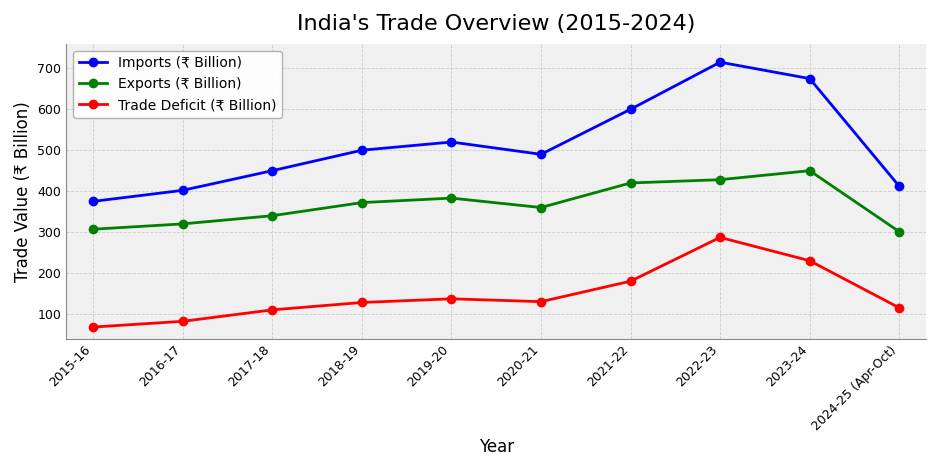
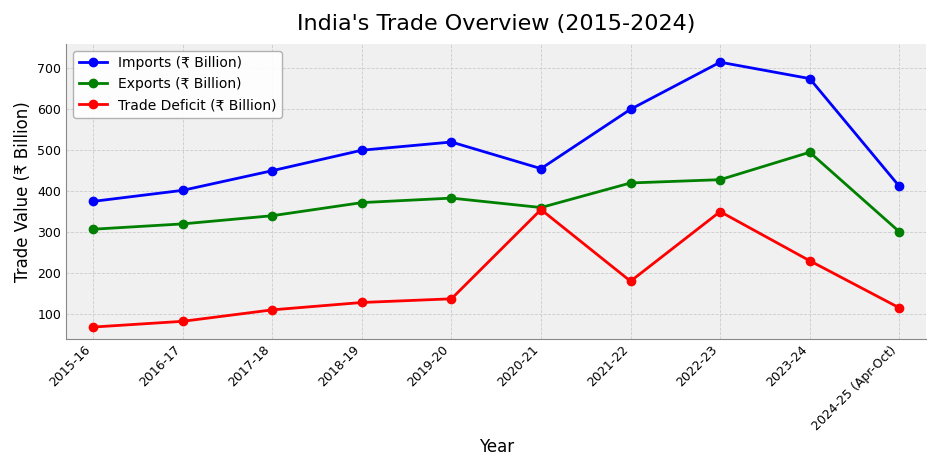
Imports (₹ Billion)/2020-21: 490 -> 455
Trade Deficit (₹ Billion)/2020-21: 130 -> 355
Trade Deficit (₹ Billion)/2022-23: 287 -> 350
Exports (₹ Billion)/2023-24: 450 -> 495
